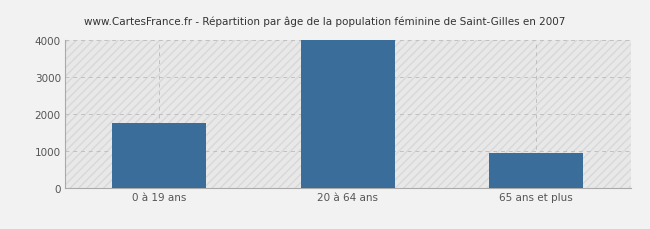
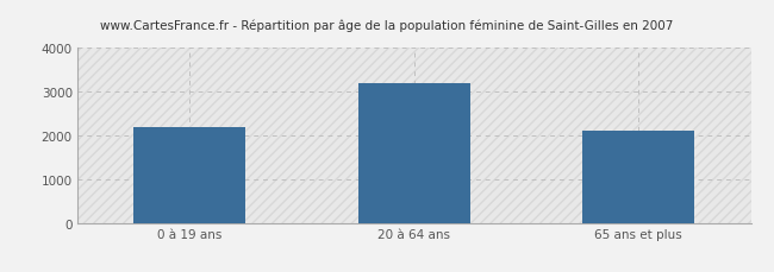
0 à 19 ans: 1750 -> 2200
20 à 64 ans: 4000 -> 3200
65 ans et plus: 950 -> 2100
